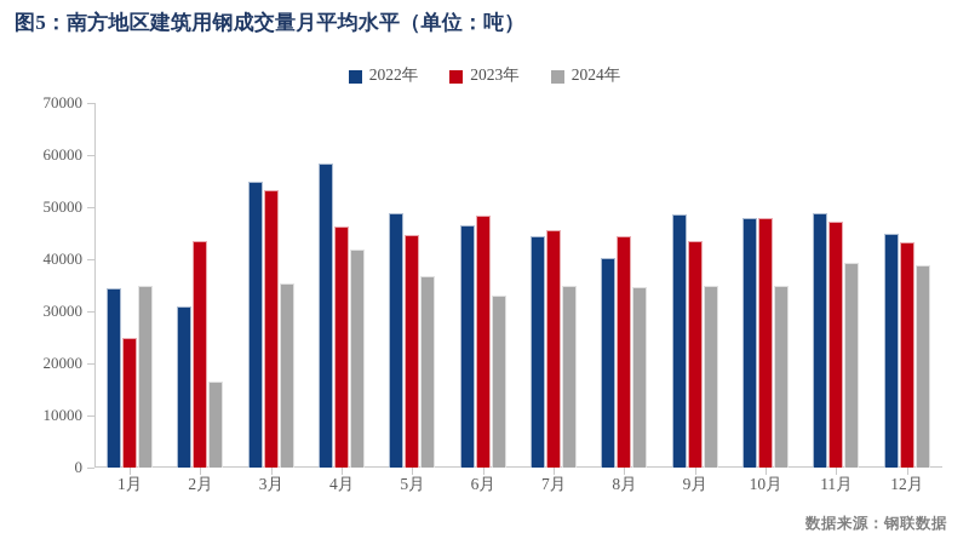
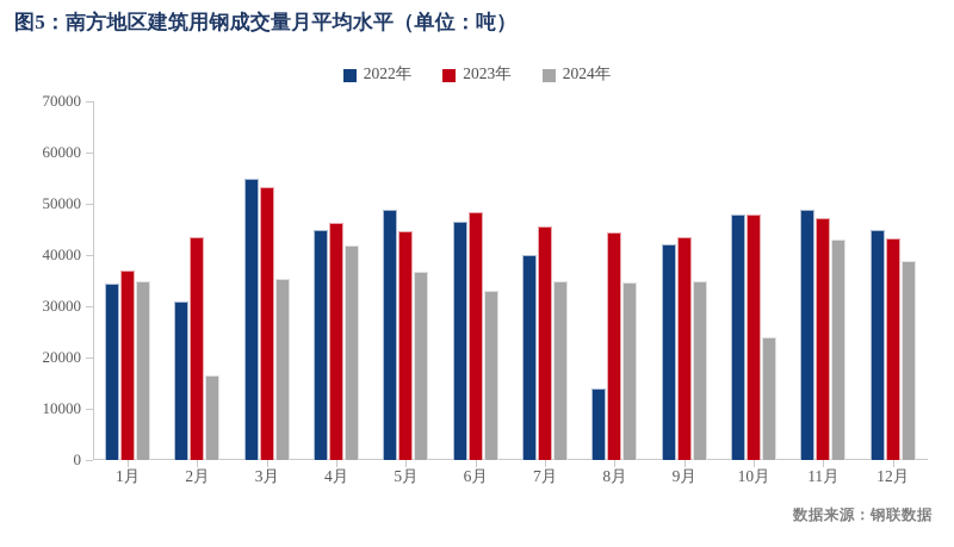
2023年/1月: 25000 -> 37000
2022年/4月: 58000 -> 45000
2022年/7月: 44000 -> 40000
2022年/8月: 40000 -> 14000
2022年/9月: 49000 -> 42000
2024年/10月: 35000 -> 24000
2024年/11月: 39000 -> 43000
